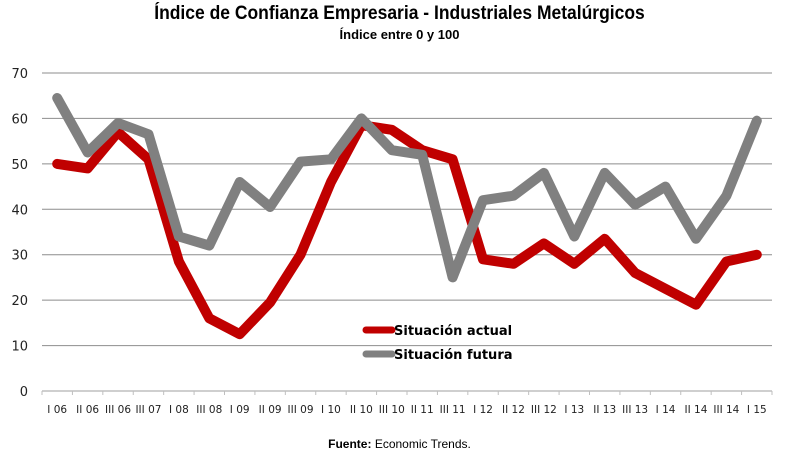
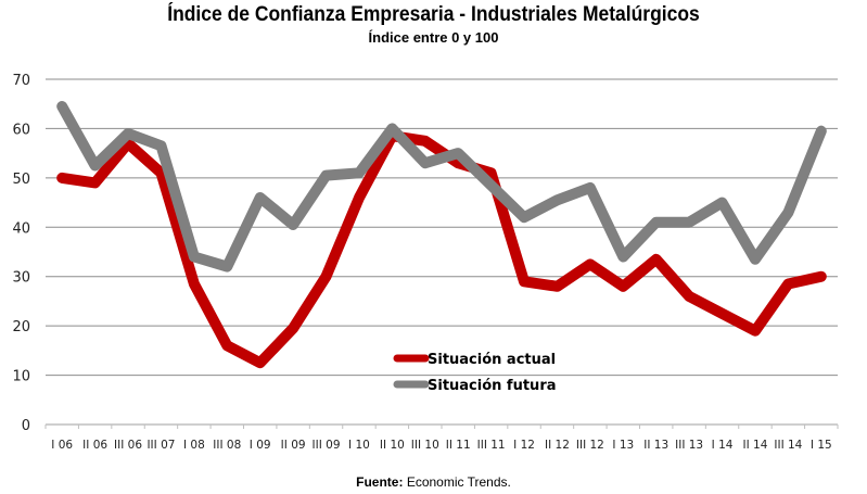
Situación futura/II 11: 52 -> 55
Situación futura/III 11: 25 -> 48
Situación futura/II 12: 43 -> 46
Situación futura/II 13: 48 -> 41
